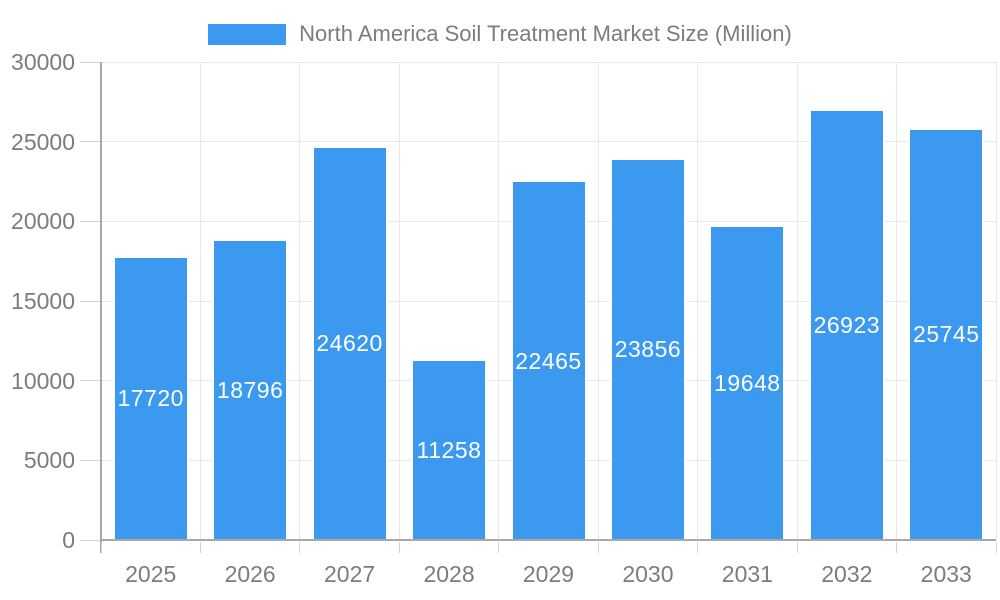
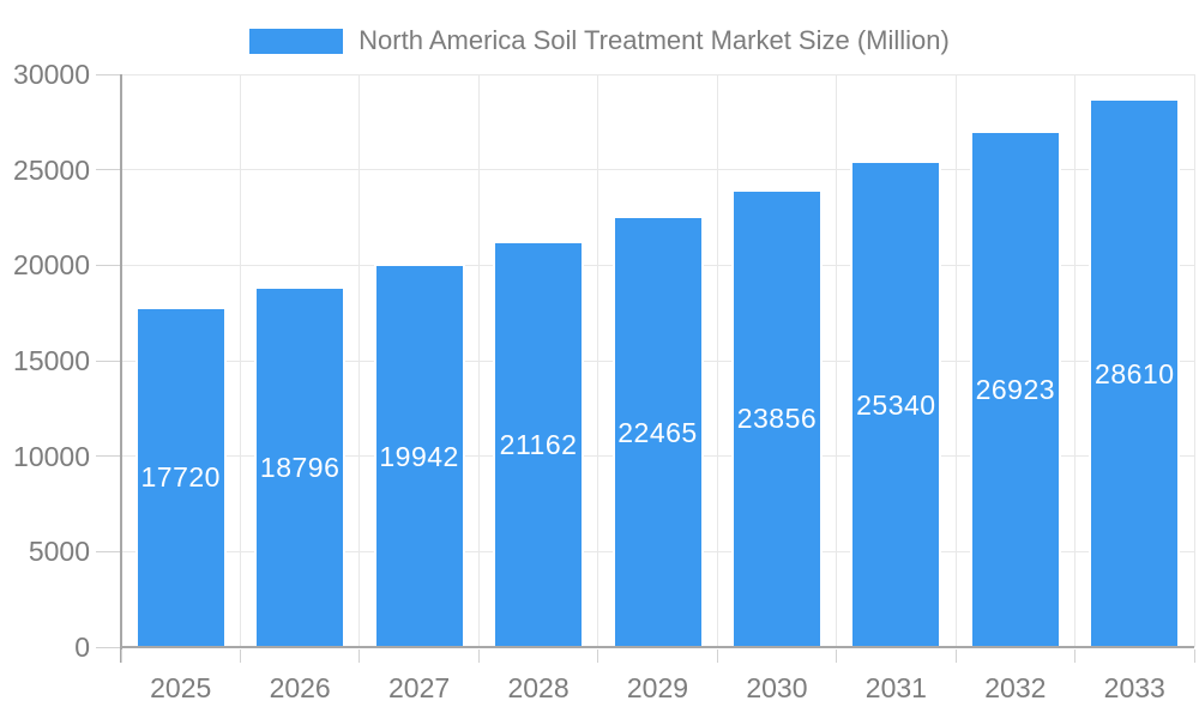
2027: 24620 -> 19942
2028: 11258 -> 21162
2031: 19648 -> 25340
2033: 25745 -> 28610
